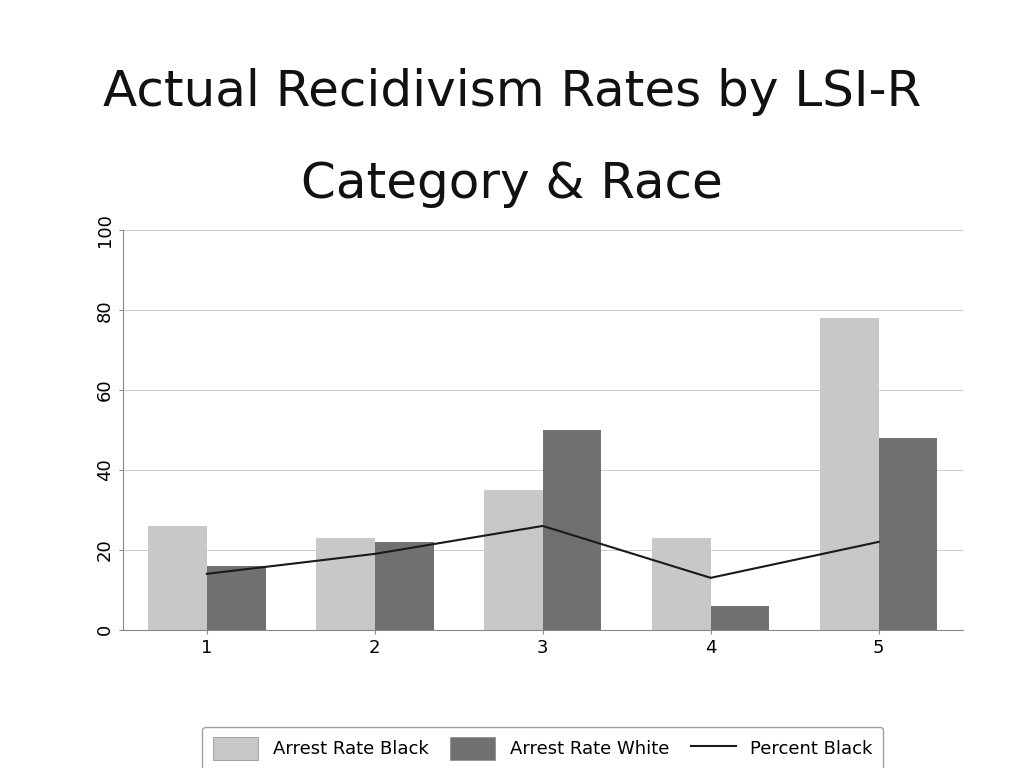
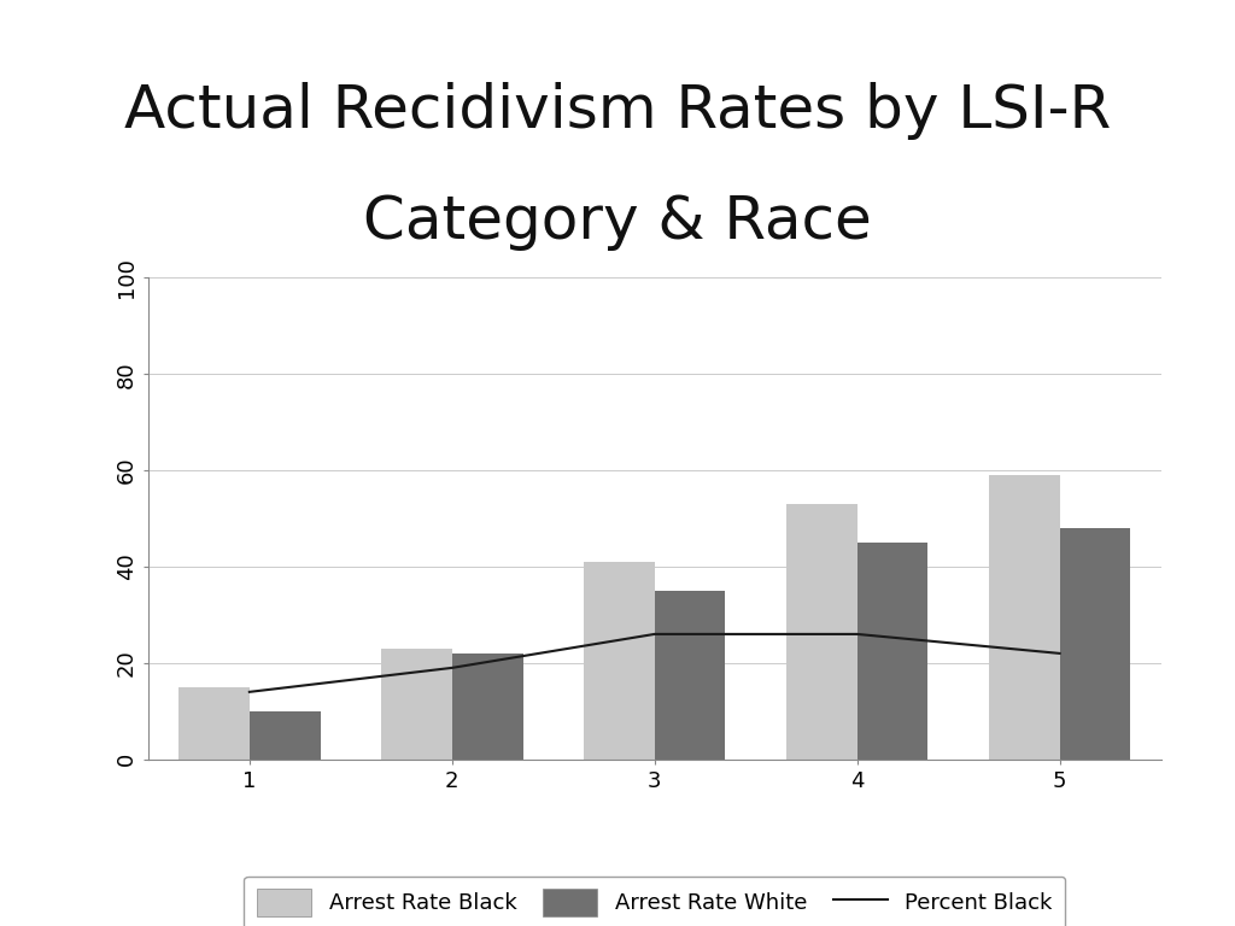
Arrest Rate Black/1: 26 -> 15
Arrest Rate White/1: 16 -> 10
Arrest Rate Black/3: 35 -> 41
Arrest Rate White/3: 50 -> 35
Arrest Rate Black/4: 23 -> 53
Percent Black/4: 13 -> 26
Arrest Rate White/4: 6 -> 45
Arrest Rate Black/5: 78 -> 59
